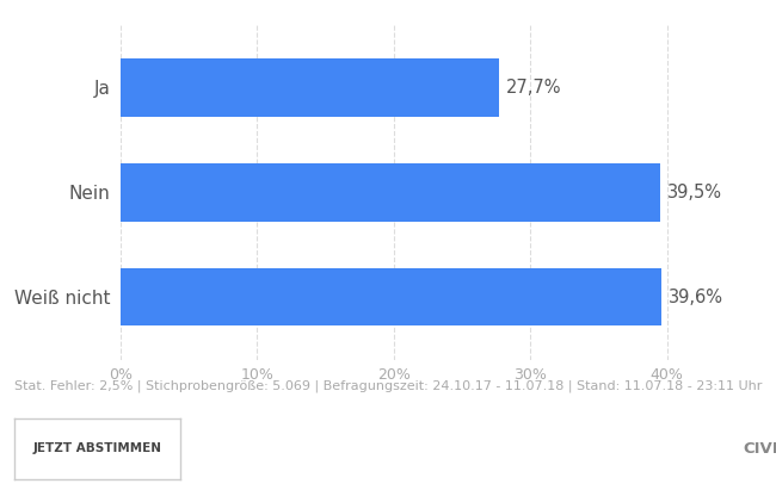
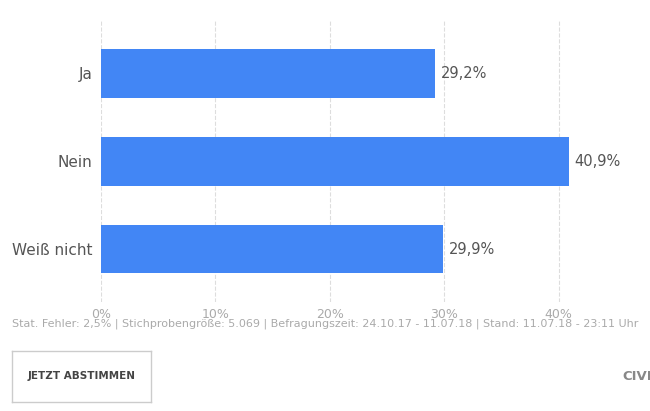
Ja: 27,7% -> 29,2%
Nein: 39,5% -> 40,9%
Weiß nicht: 39,6% -> 29,9%
